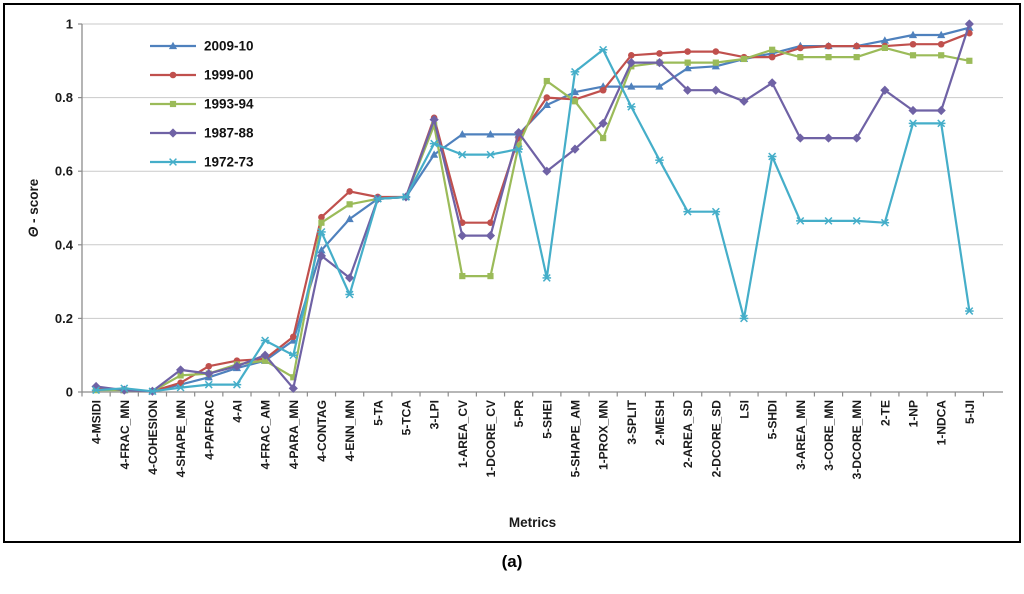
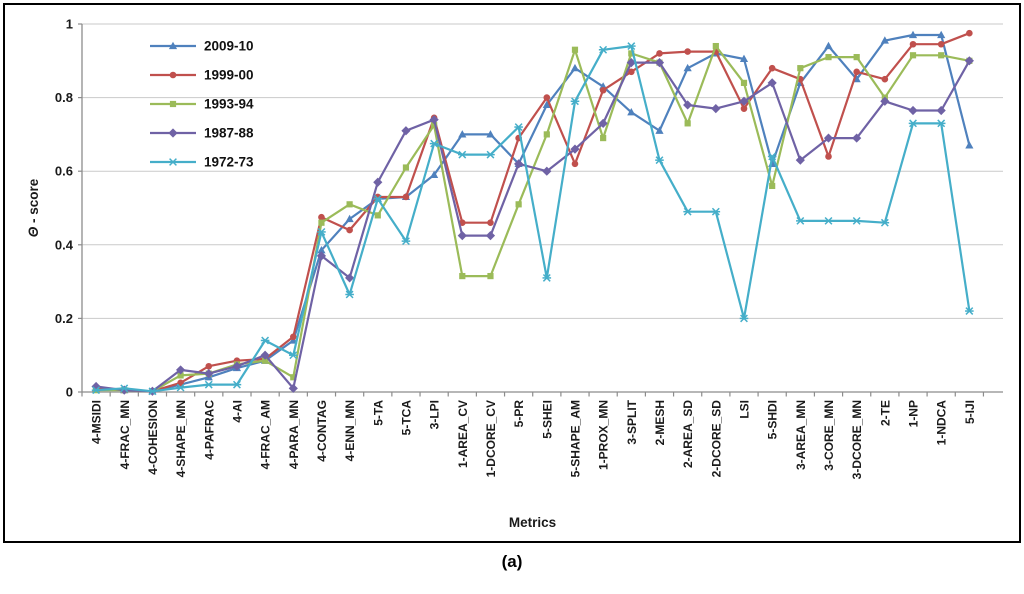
1999-00/4-ENN_MN: 0.55 -> 0.44
1993-94/5-TA: 0.53 -> 0.48
1987-88/5-TA: 0.53 -> 0.57
1993-94/5-TCA: 0.53 -> 0.61
1987-88/5-TCA: 0.53 -> 0.71
1972-73/5-TCA: 0.53 -> 0.41
2009-10/3-LPI: 0.65 -> 0.59
2009-10/5-PR: 0.70 -> 0.62
1993-94/5-PR: 0.67 -> 0.51
1987-88/5-PR: 0.70 -> 0.62
1972-73/5-PR: 0.66 -> 0.72
1993-94/5-SHEI: 0.84 -> 0.70
2009-10/5-SHAPE_AM: 0.81 -> 0.88
1999-00/5-SHAPE_AM: 0.80 -> 0.62
1993-94/5-SHAPE_AM: 0.79 -> 0.93
1972-73/5-SHAPE_AM: 0.87 -> 0.79
2009-10/3-SPLIT: 0.83 -> 0.76
1999-00/3-SPLIT: 0.92 -> 0.87
1993-94/3-SPLIT: 0.89 -> 0.92
1972-73/3-SPLIT: 0.78 -> 0.94
2009-10/2-MESH: 0.83 -> 0.71
1993-94/2-AREA_SD: 0.90 -> 0.73
1987-88/2-AREA_SD: 0.82 -> 0.78
2009-10/2-DCORE_SD: 0.89 -> 0.92
1993-94/2-DCORE_SD: 0.90 -> 0.94
1987-88/2-DCORE_SD: 0.82 -> 0.77
1999-00/LSI: 0.91 -> 0.77
1993-94/LSI: 0.91 -> 0.84
2009-10/5-SHDI: 0.92 -> 0.62
1999-00/5-SHDI: 0.91 -> 0.88
1993-94/5-SHDI: 0.93 -> 0.56
2009-10/3-AREA_MN: 0.94 -> 0.84
1999-00/3-AREA_MN: 0.94 -> 0.85
1993-94/3-AREA_MN: 0.91 -> 0.88
1987-88/3-AREA_MN: 0.69 -> 0.63
1999-00/3-CORE_MN: 0.94 -> 0.64
2009-10/3-DCORE_MN: 0.94 -> 0.85
1999-00/3-DCORE_MN: 0.94 -> 0.87
1999-00/2-TE: 0.94 -> 0.85
1993-94/2-TE: 0.94 -> 0.80
1987-88/2-TE: 0.82 -> 0.79
2009-10/5-IJI: 0.99 -> 0.67
1987-88/5-IJI: 1.00 -> 0.90
